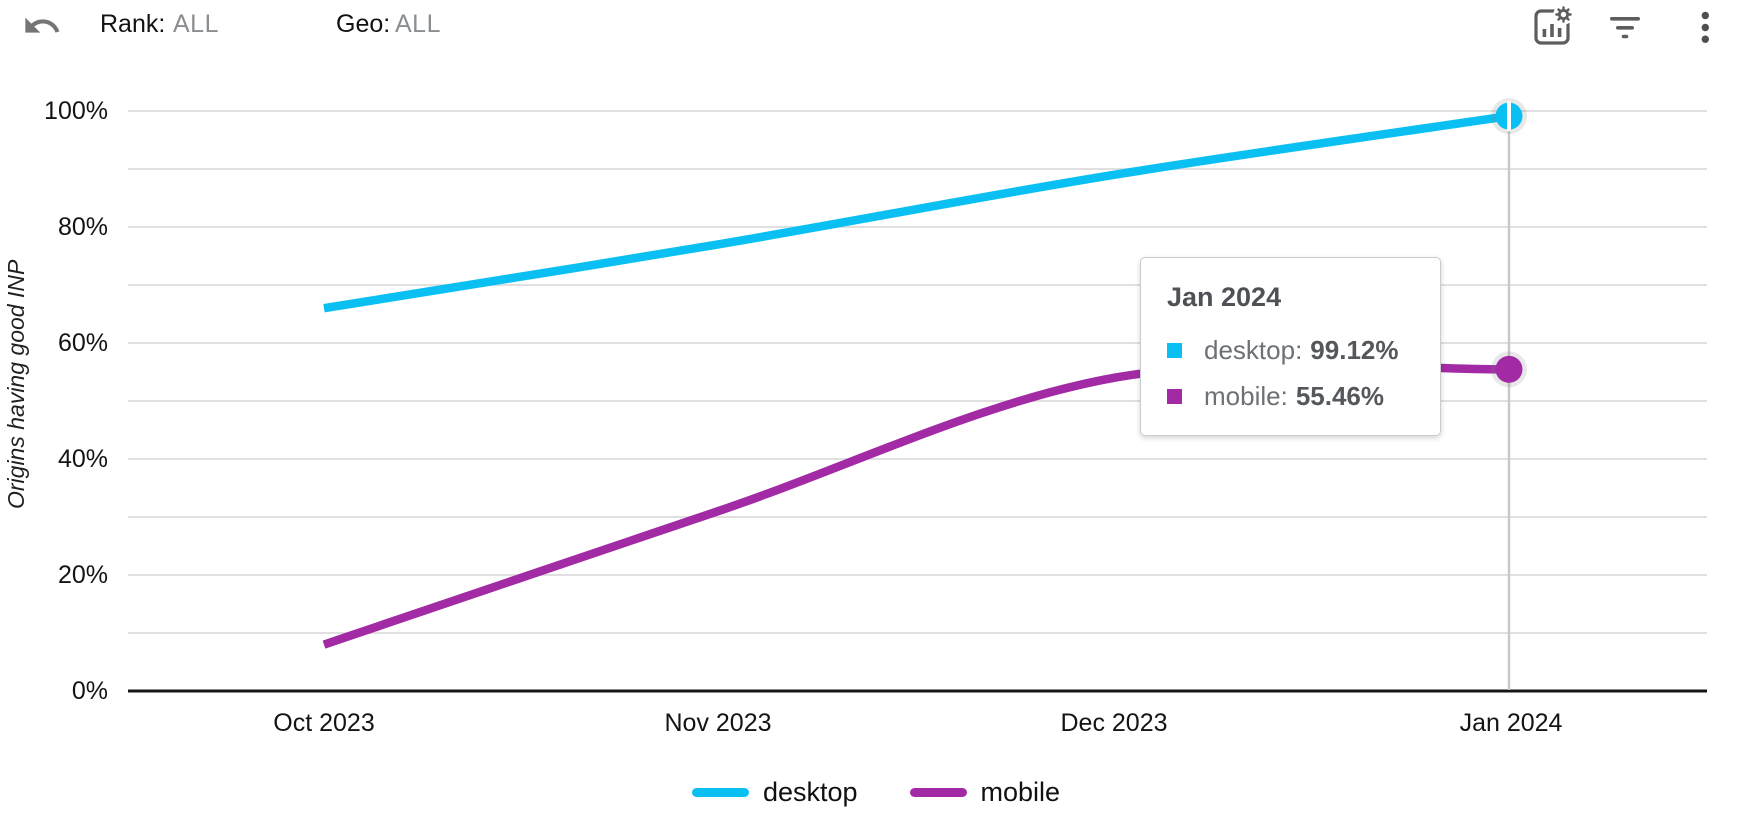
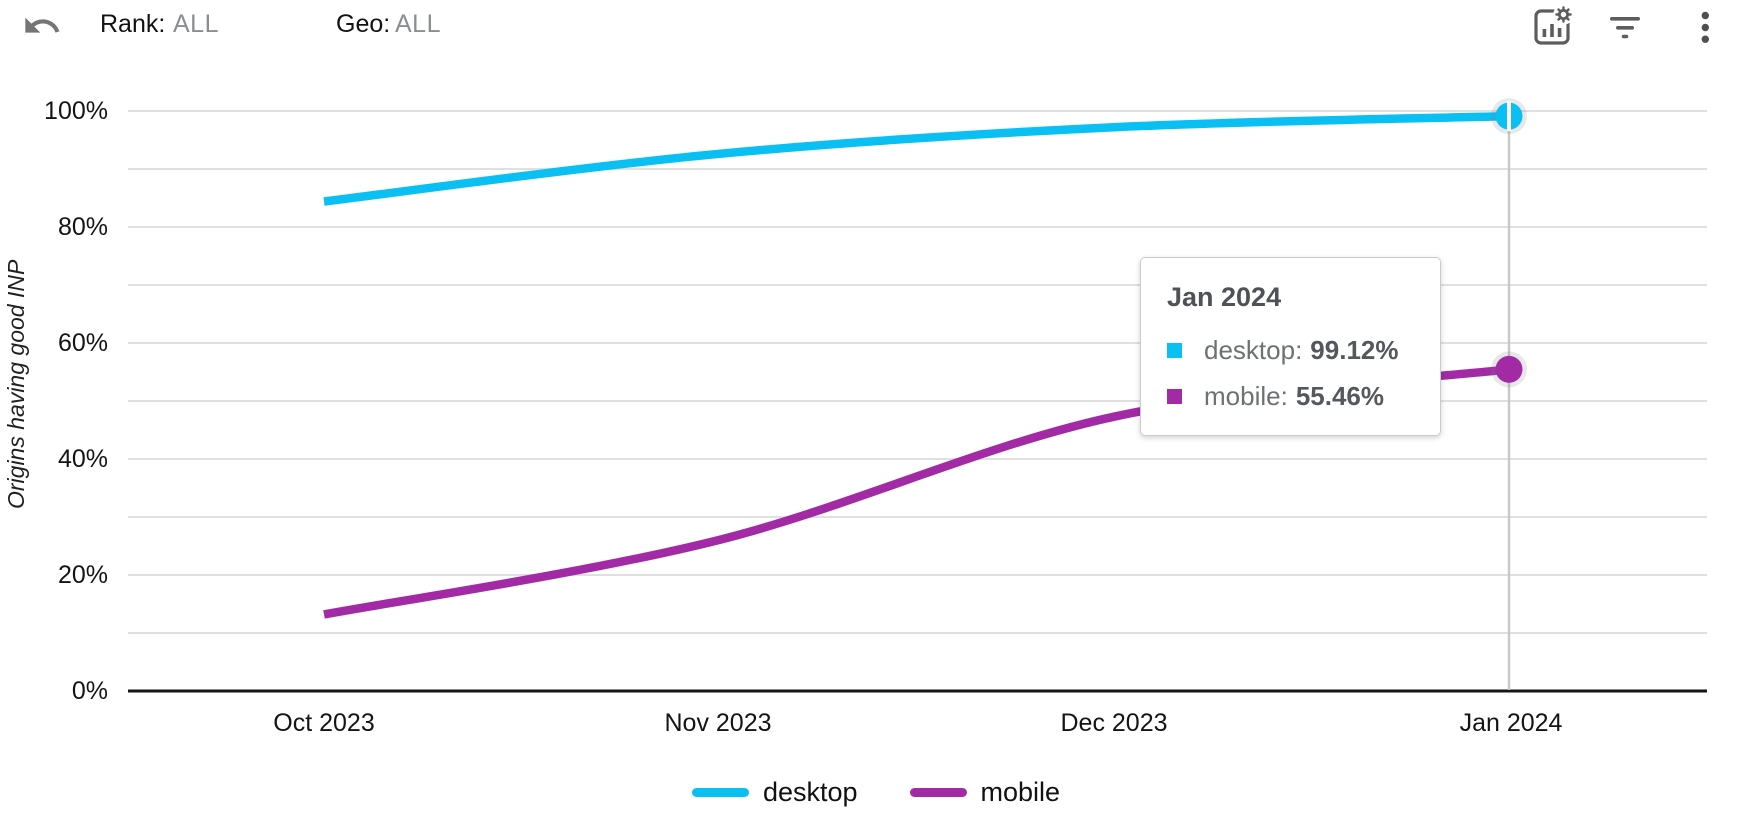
desktop/Oct 2023: 66% -> 84%
mobile/Oct 2023: 8% -> 13%
desktop/Nov 2023: 77% -> 93%
mobile/Nov 2023: 31% -> 26%
desktop/Dec 2023: 89% -> 97%
mobile/Dec 2023: 54% -> 47%
